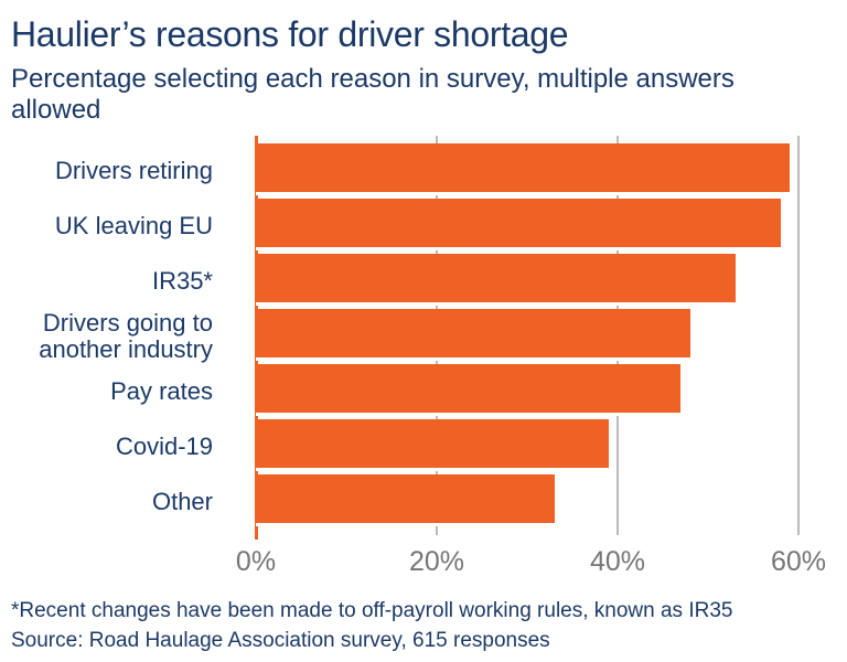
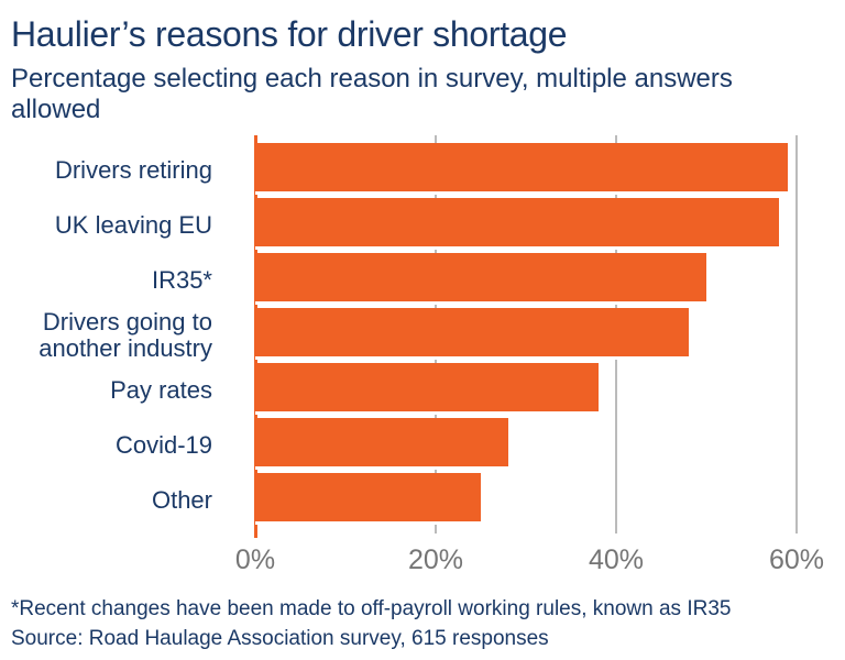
IR35*: 53% -> 50%
Pay rates: 47% -> 38%
Covid-19: 39% -> 28%
Other: 33% -> 25%
